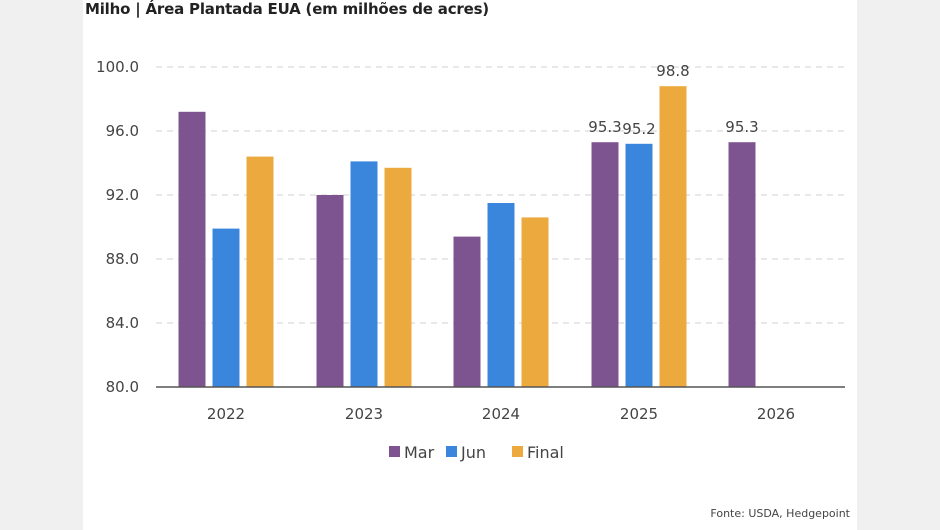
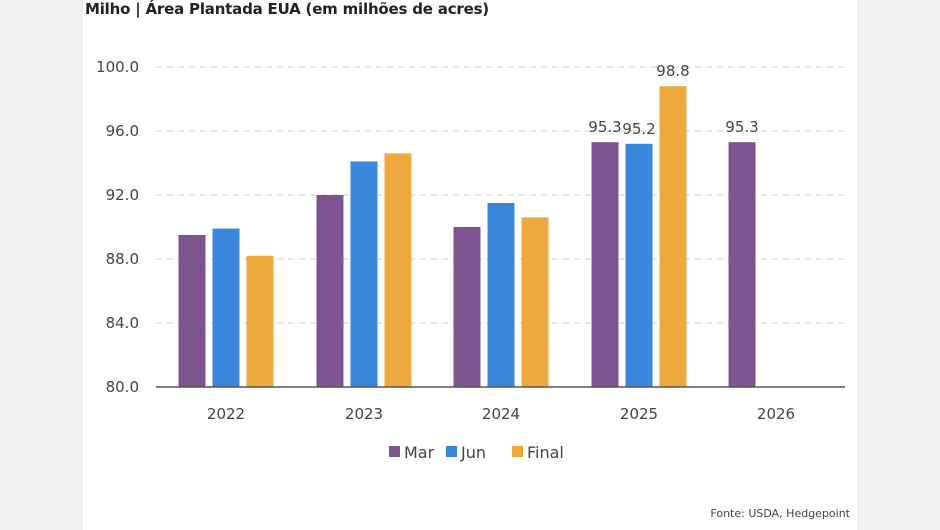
Mar/2022: 97.2 -> 89.5
Final/2022: 94.4 -> 88.2
Final/2023: 93.7 -> 94.6
Mar/2024: 89.4 -> 90.0
